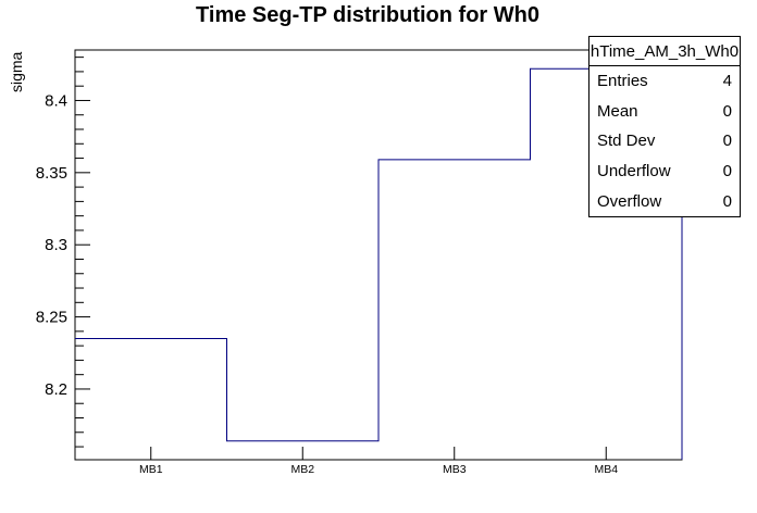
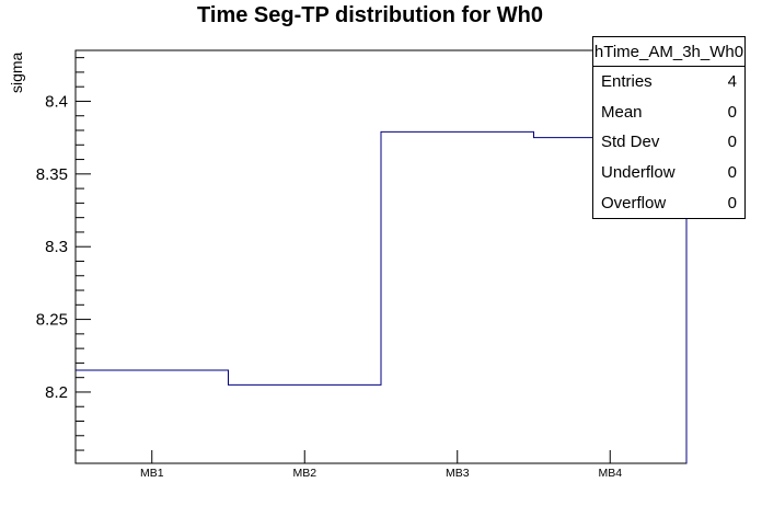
MB1: 8.235 -> 8.215
MB2: 8.164 -> 8.205
MB3: 8.359 -> 8.379
MB4: 8.422 -> 8.375
